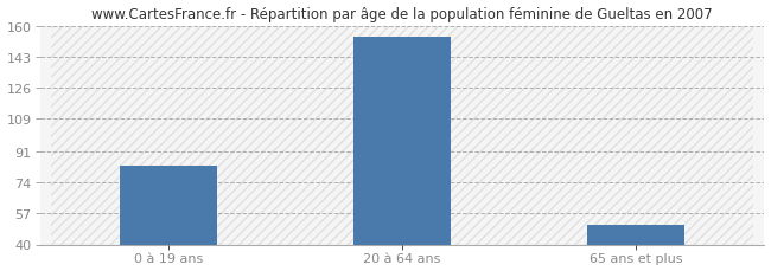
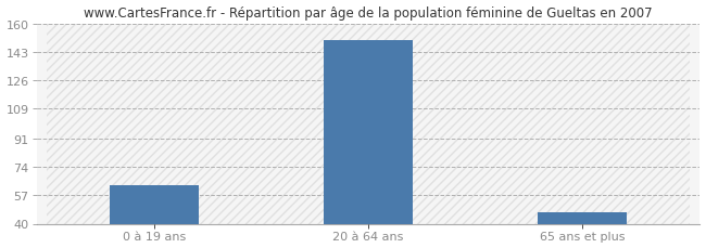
0 à 19 ans: 83 -> 63
20 à 64 ans: 154 -> 150
65 ans et plus: 51 -> 47
